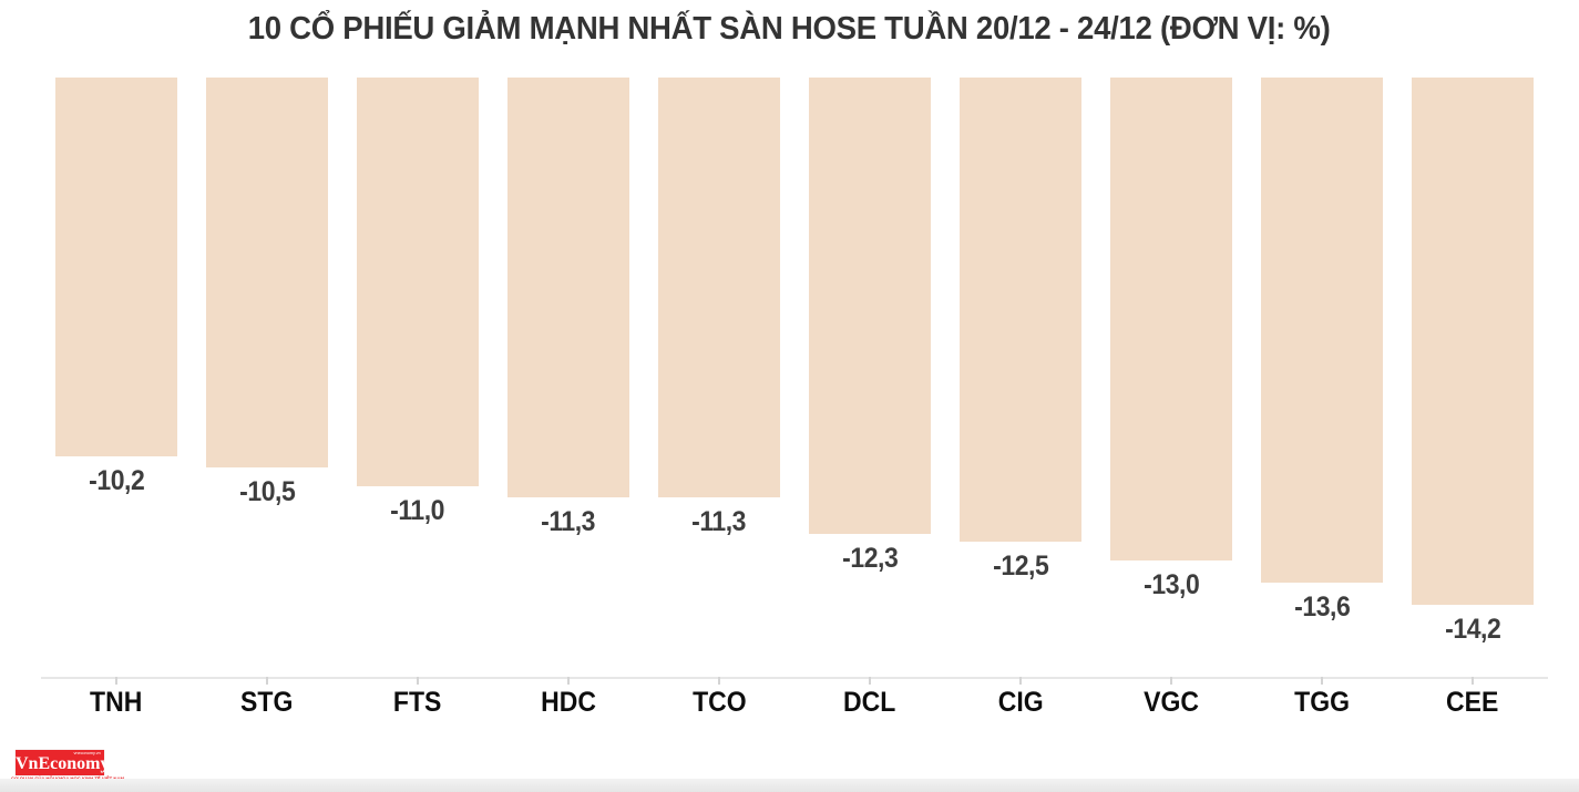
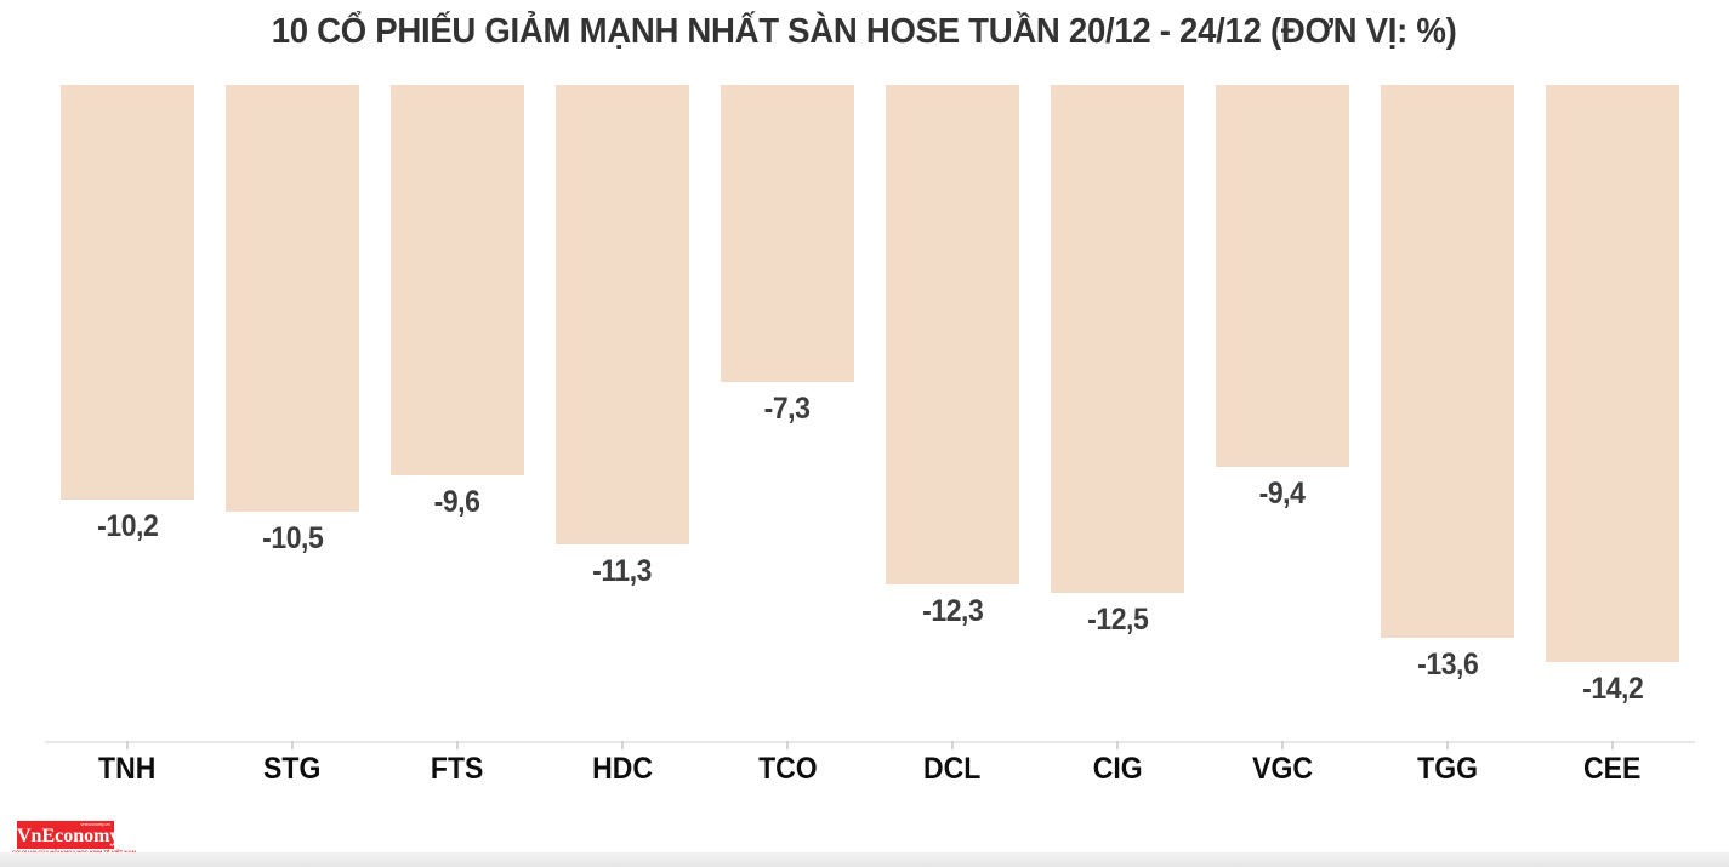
FTS: -11,0 -> -9,6
TCO: -11,3 -> -7,3
VGC: -13,0 -> -9,4
